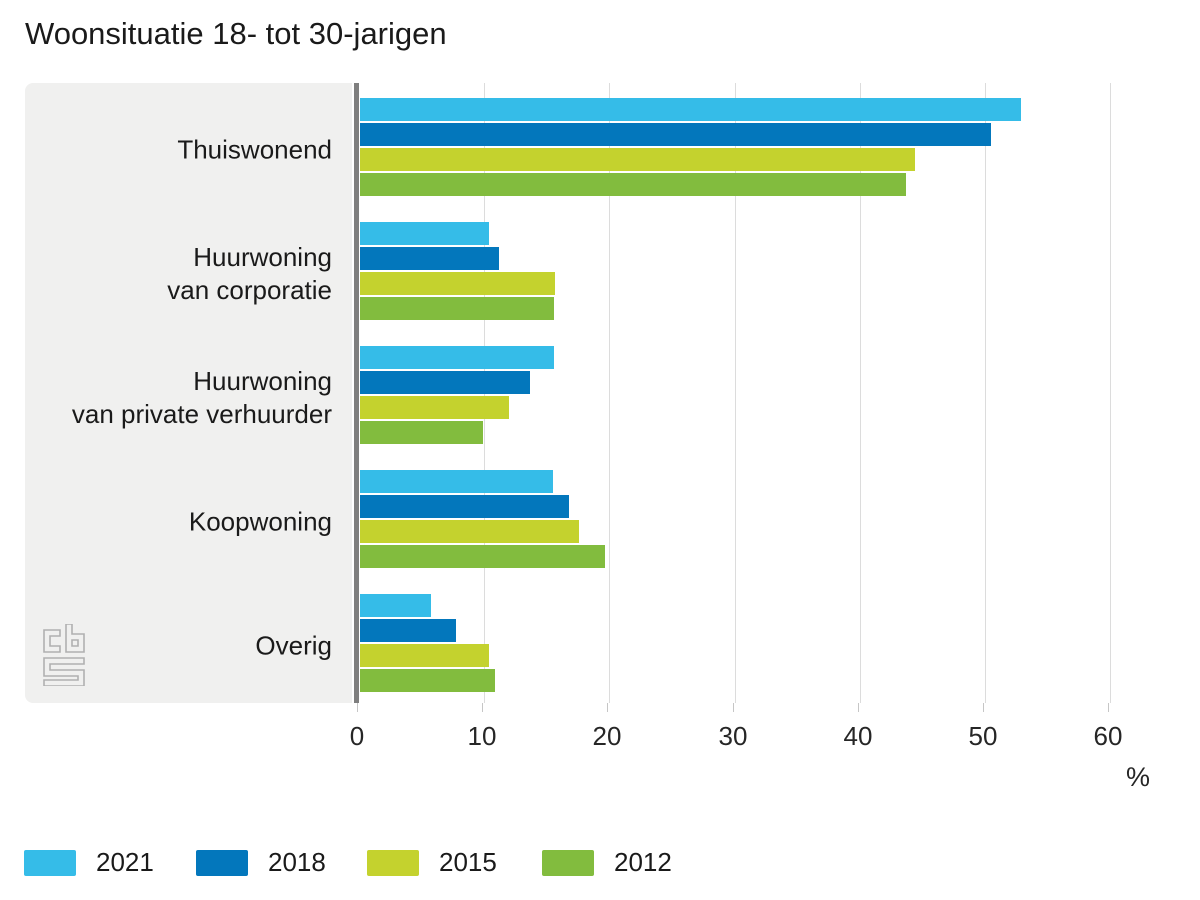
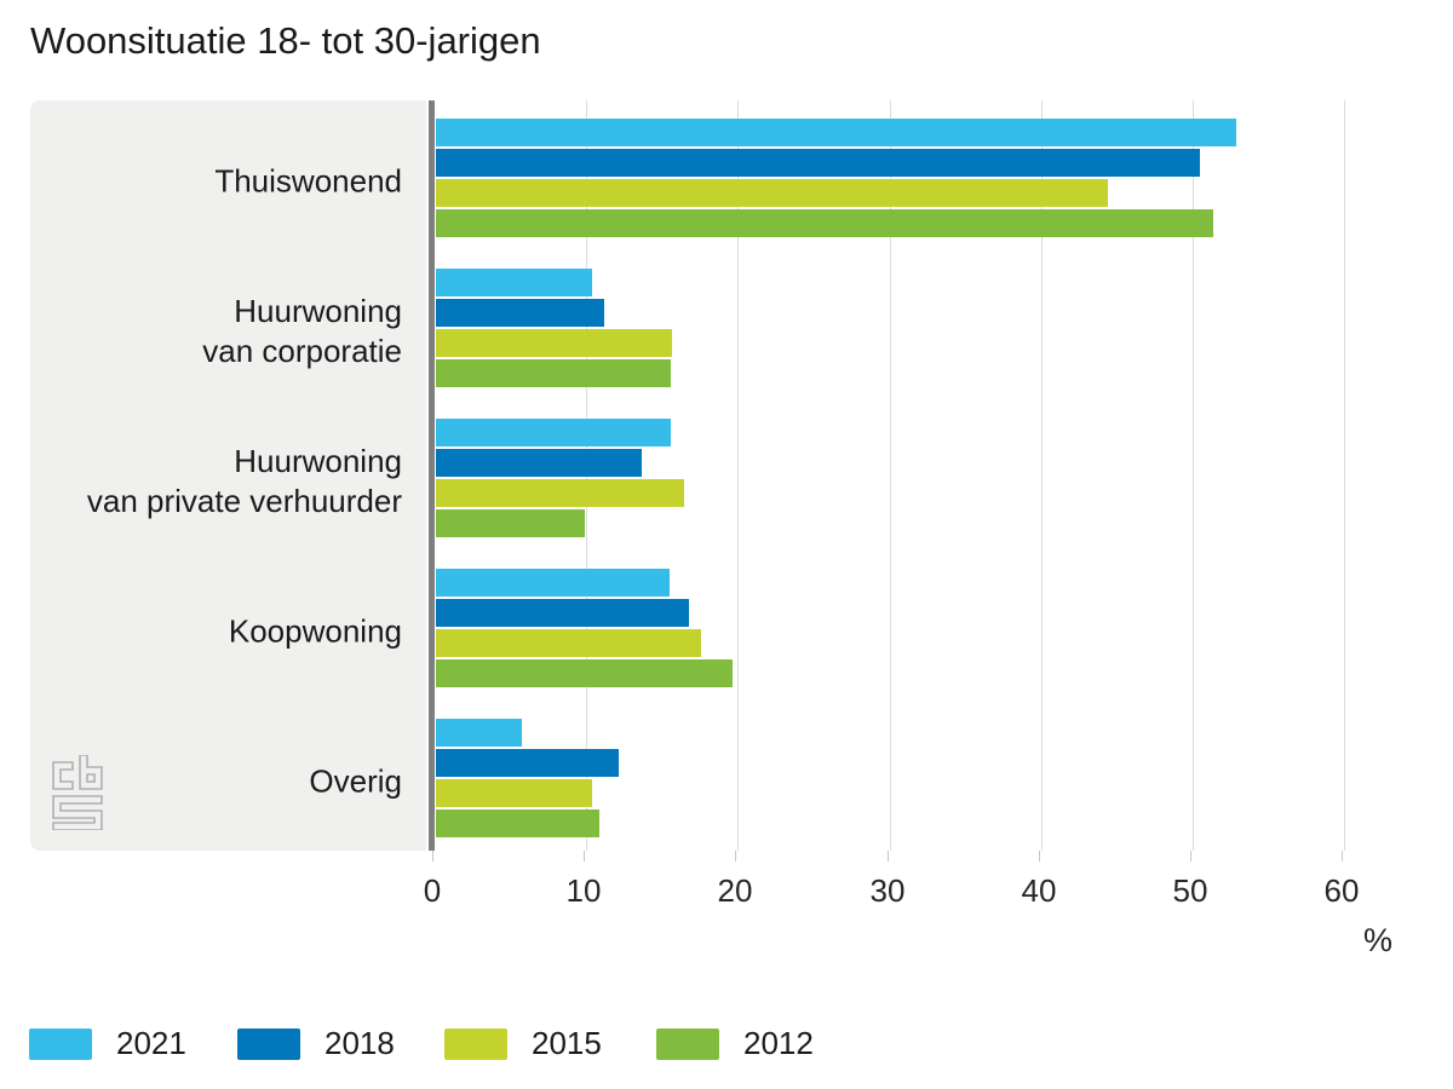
2012/Thuiswonend: 43.6 -> 51.3
2015/Huurwoning van private verhuurder: 11.9 -> 16.4
2018/Overig: 7.7 -> 12.1
